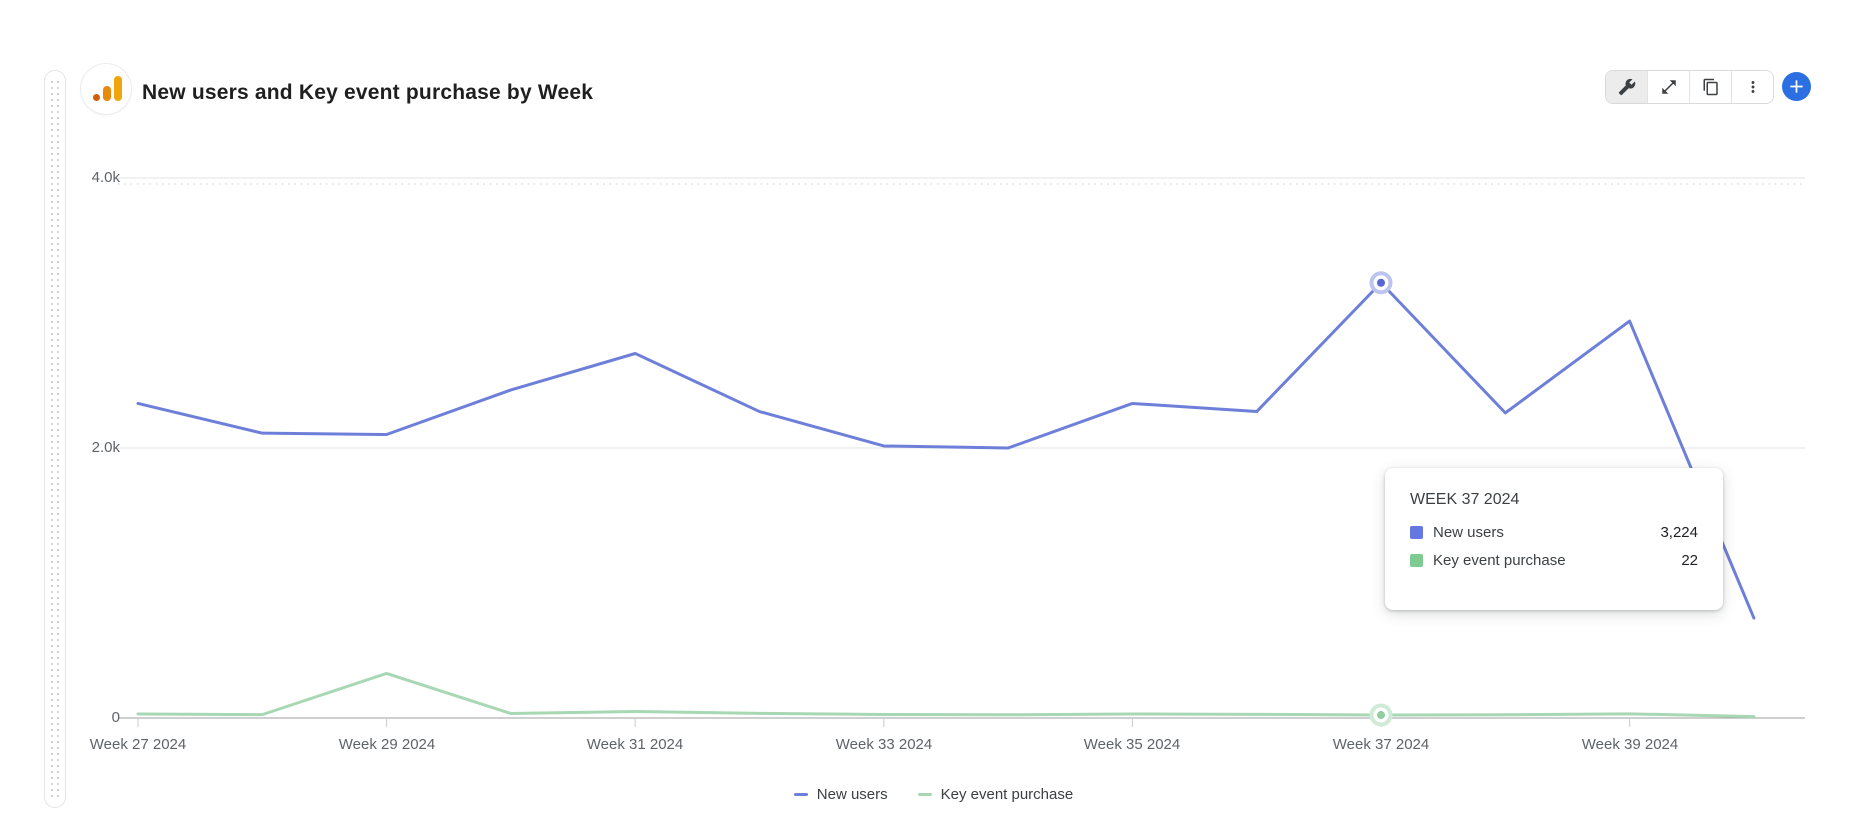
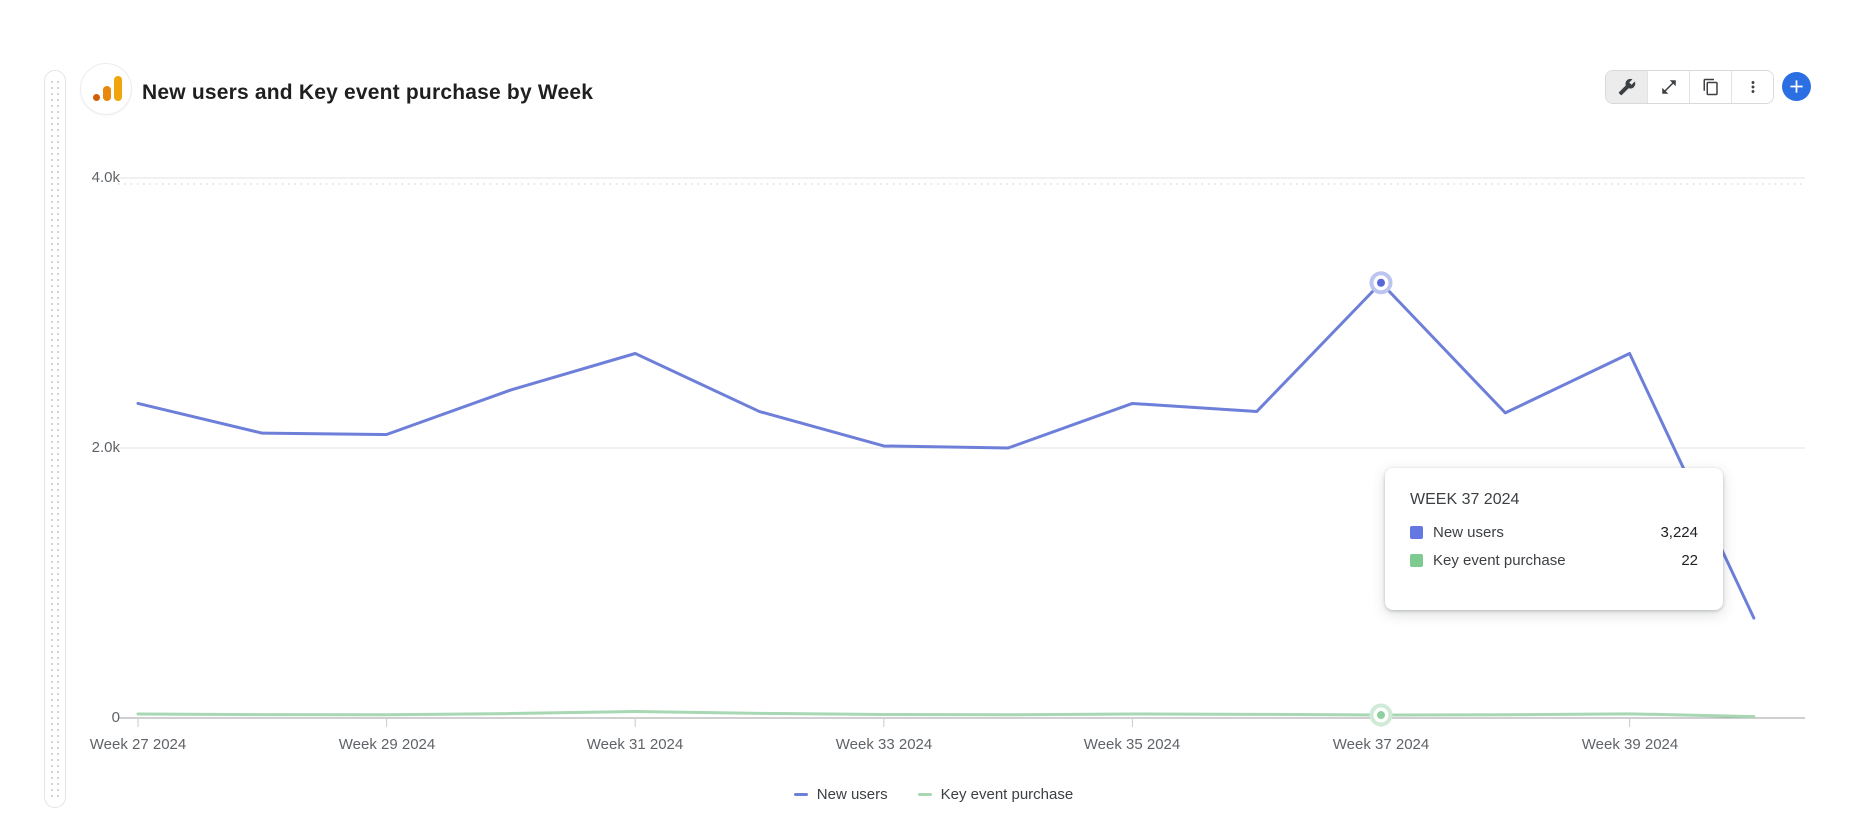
Key event purchase/Week 29 2024: 0.33k -> 0.02k
New users/Week 39 2024: 2.94k -> 2.70k
